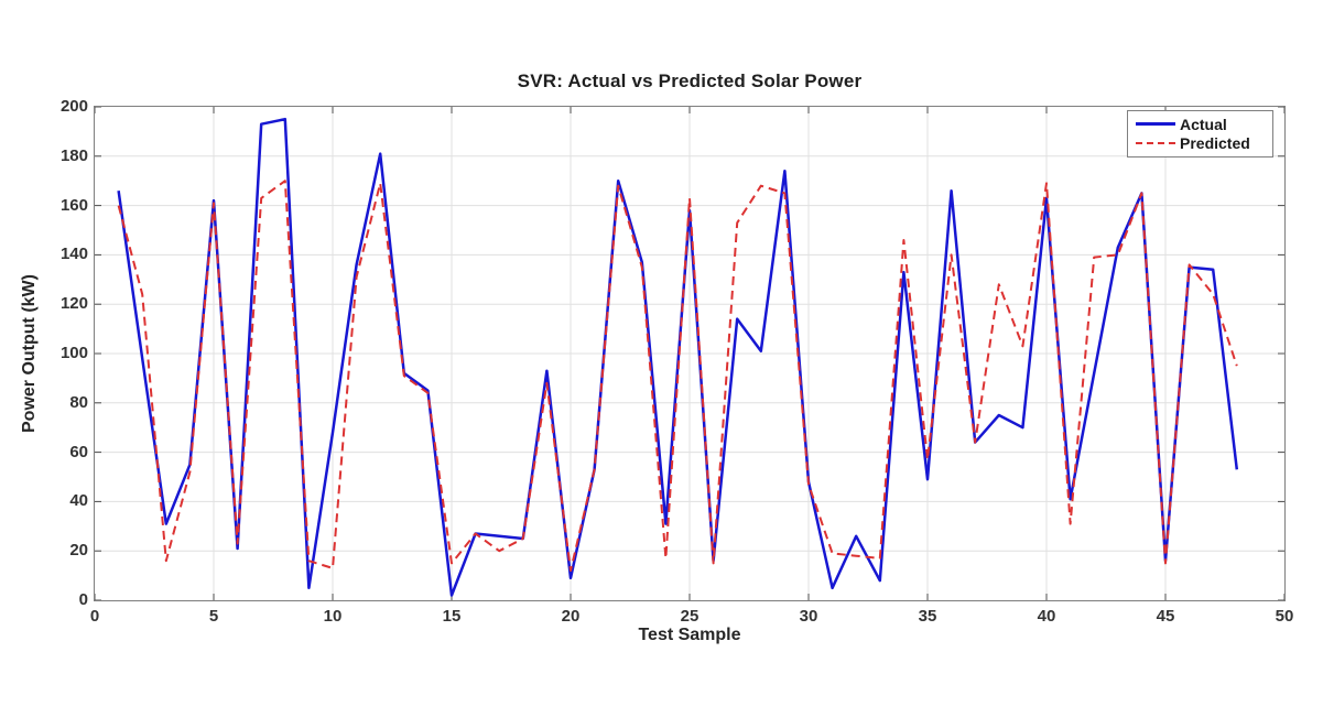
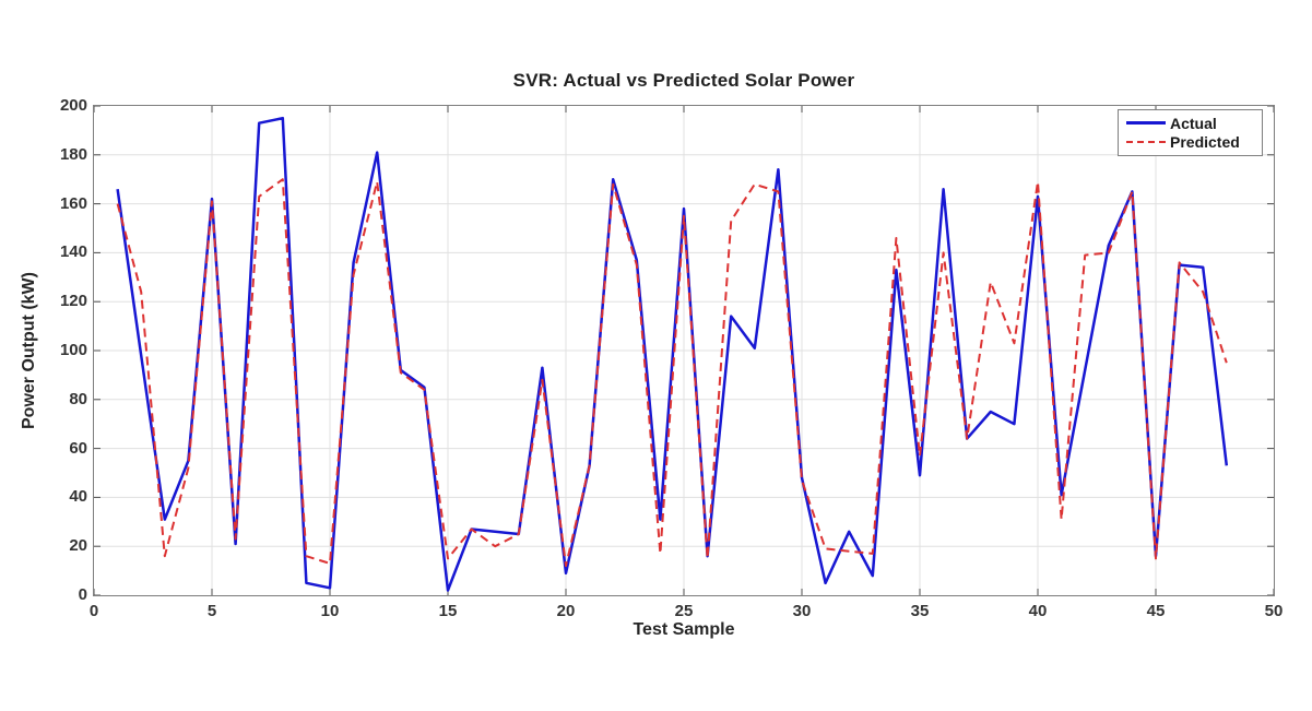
Actual/10: 68 -> 3
Predicted/25: 163 -> 155
